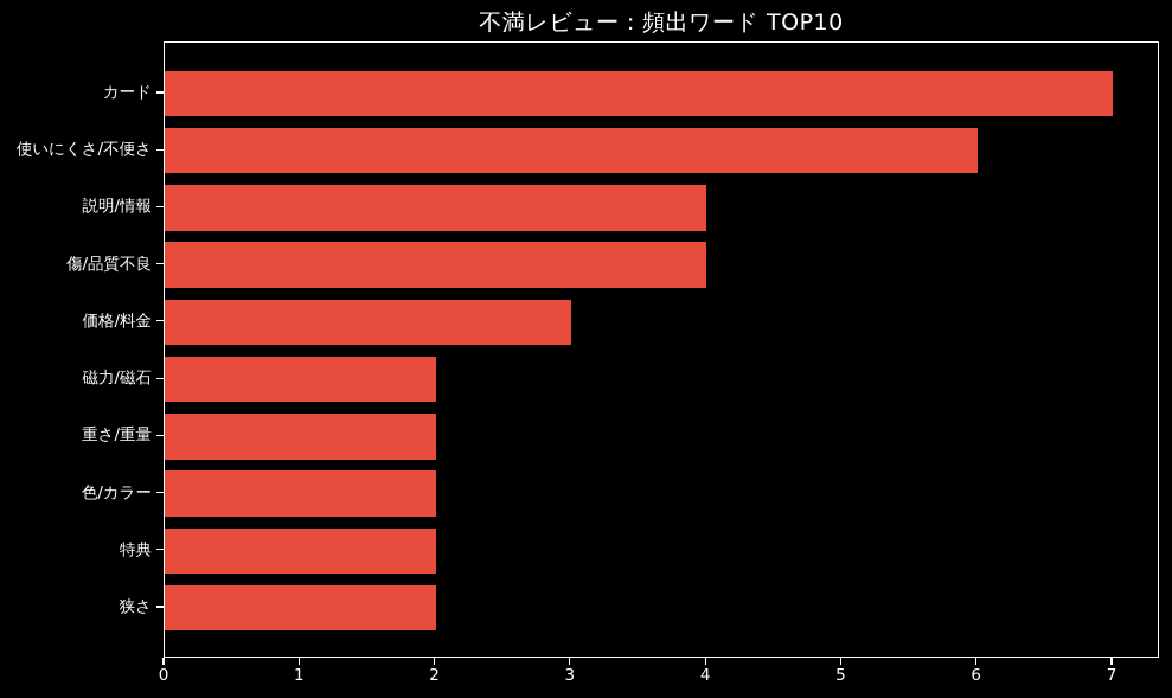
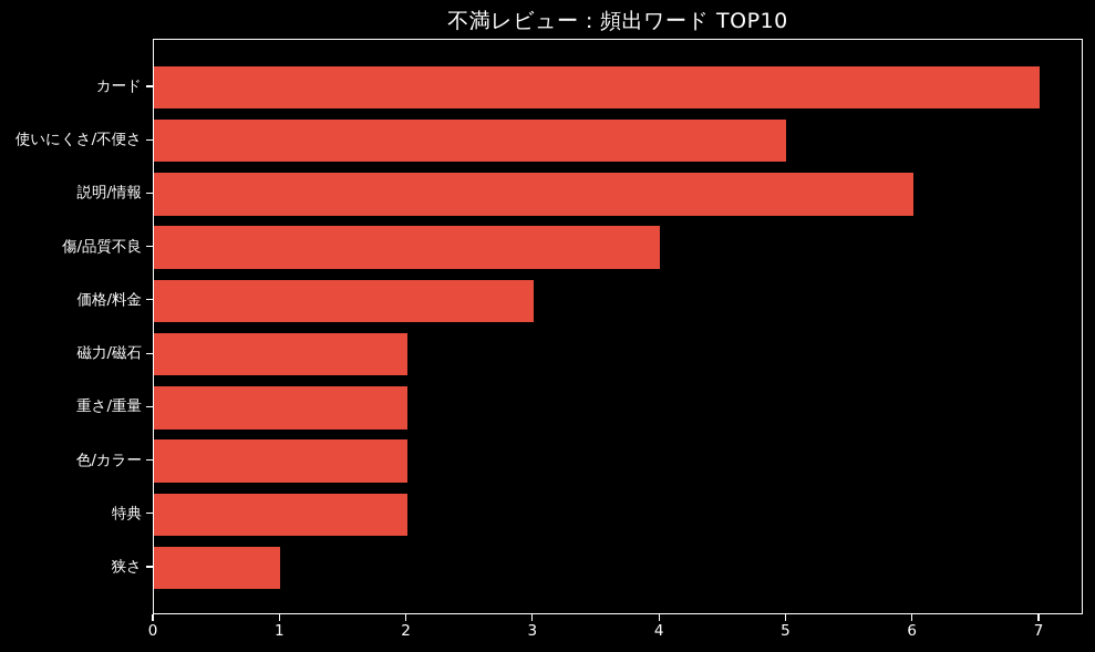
使いにくさ/不便さ: 6 -> 5
説明/情報: 4 -> 6
狭さ: 2 -> 1
